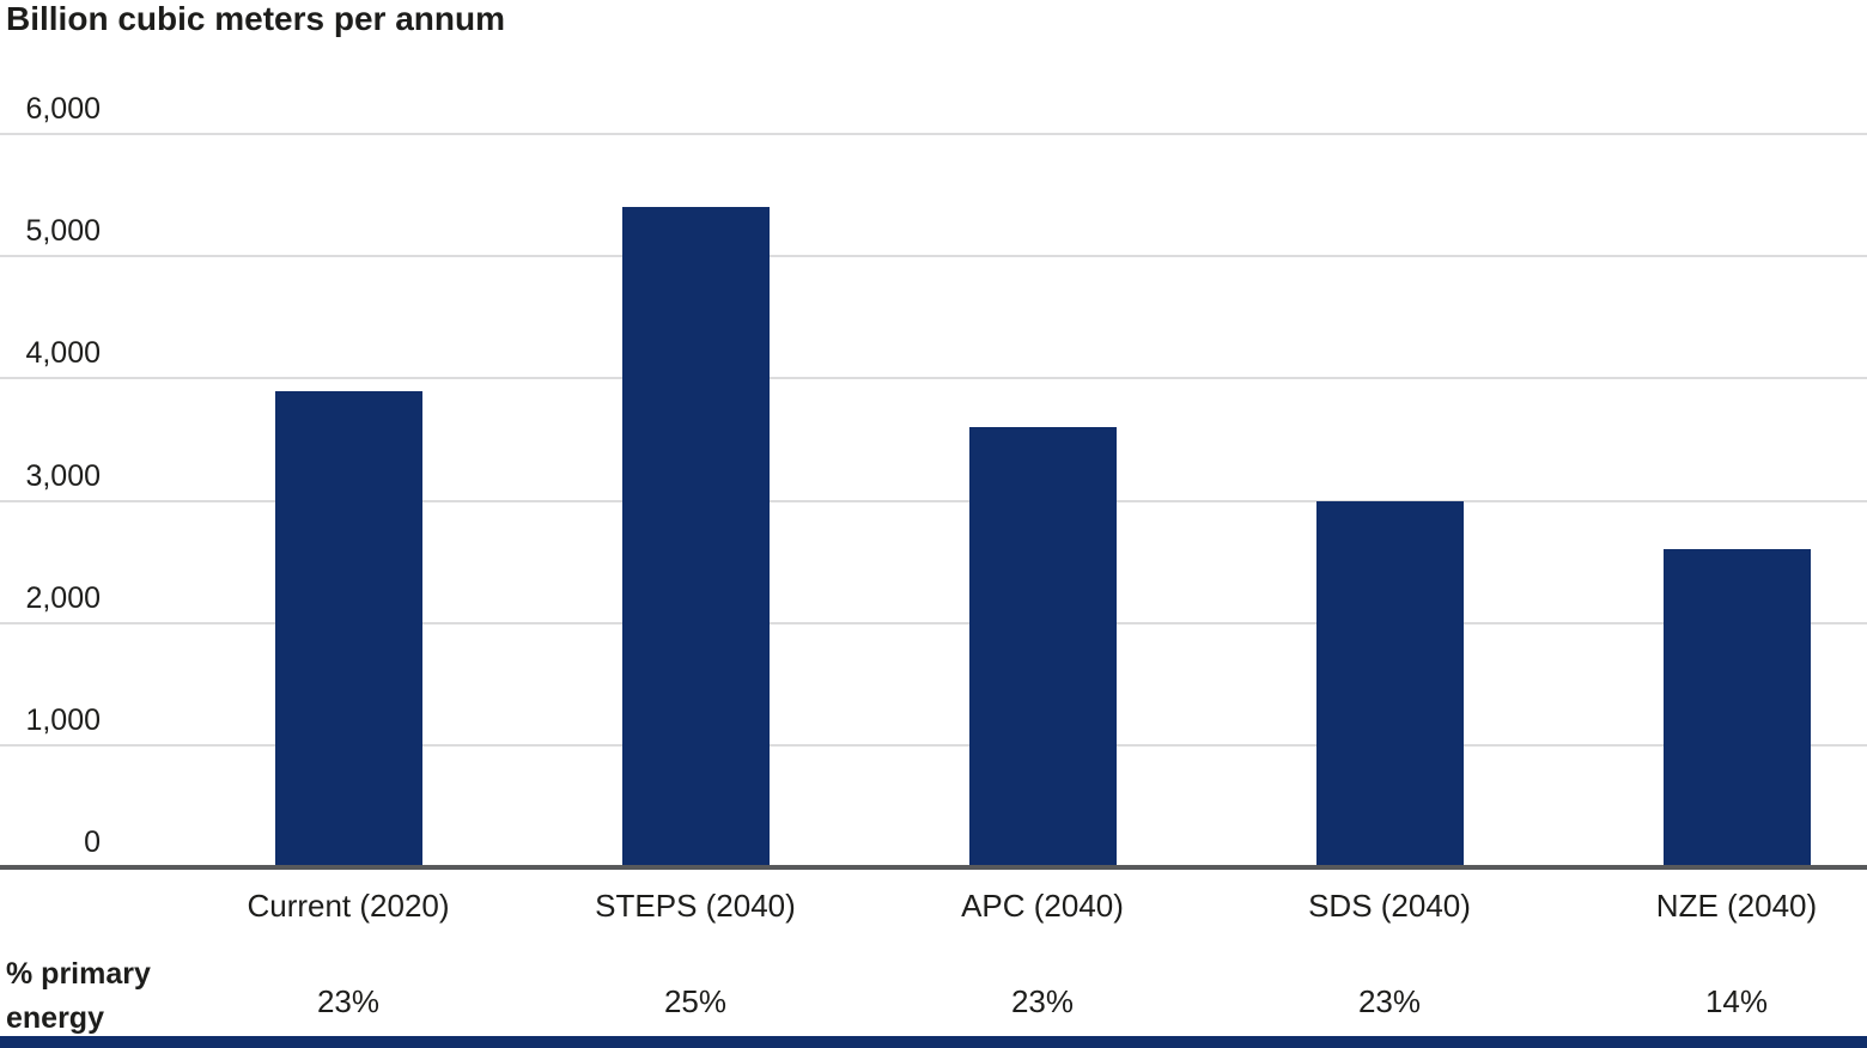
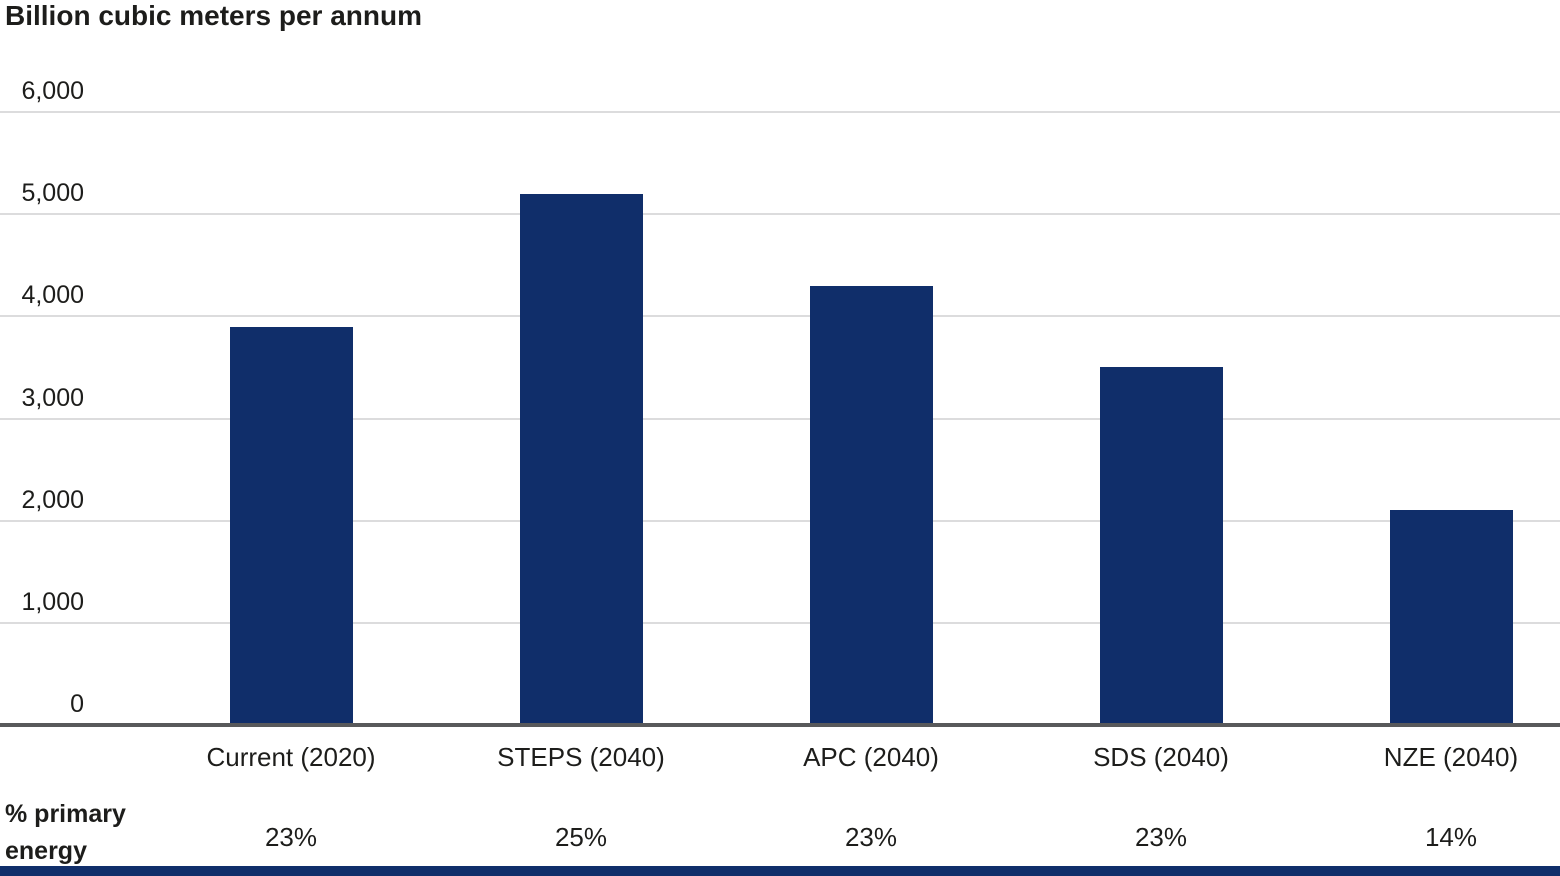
STEPS (2040): 5400 -> 5200
APC (2040): 3600 -> 4300
SDS (2040): 3000 -> 3500
NZE (2040): 2600 -> 2100
